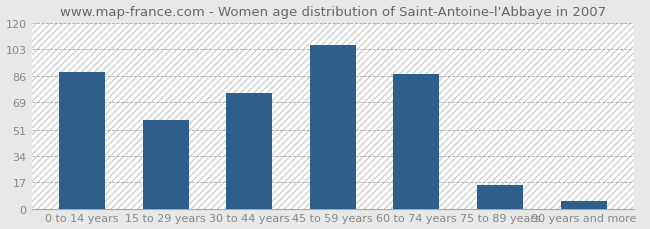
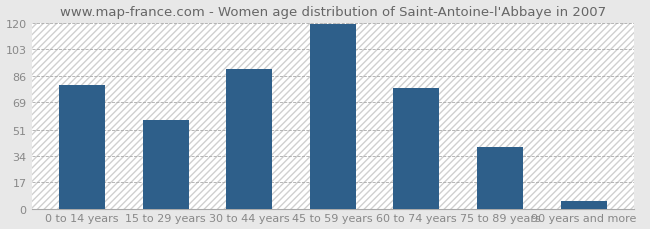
0 to 14 years: 88 -> 80
30 to 44 years: 75 -> 90
45 to 59 years: 106 -> 119
60 to 74 years: 87 -> 78
75 to 89 years: 15 -> 40
